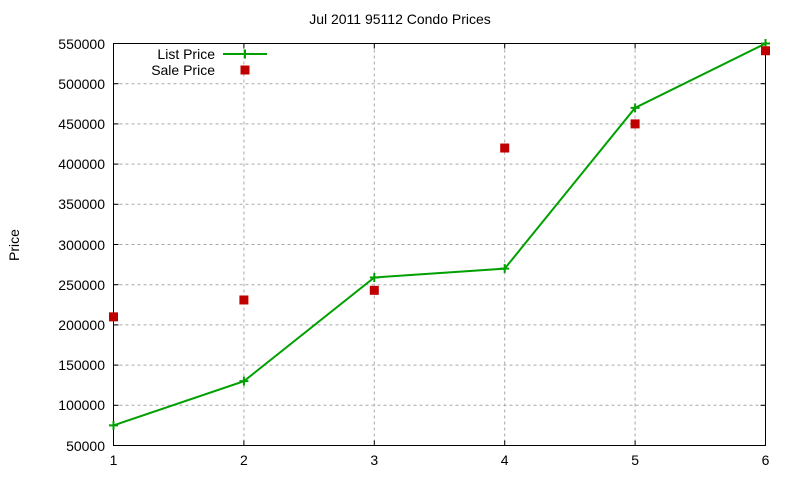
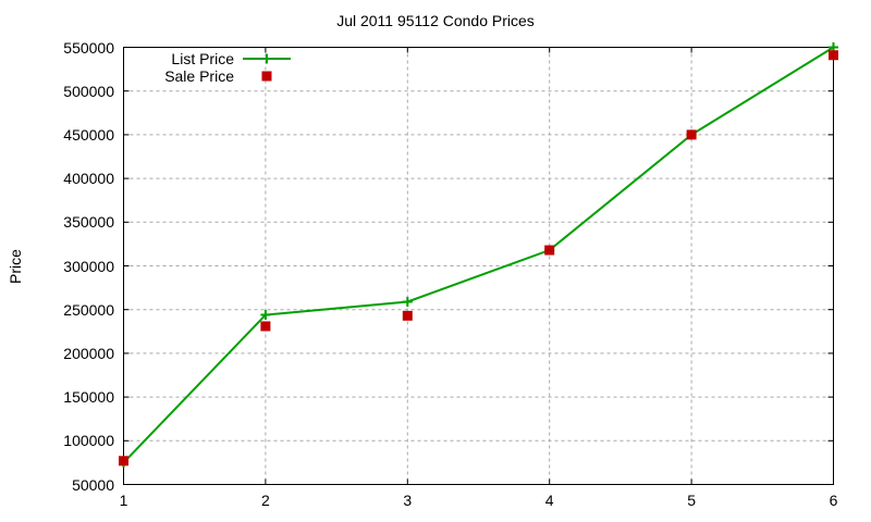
Sale Price/1: 210000 -> 80000
List Price/2: 130000 -> 240000
List Price/4: 270000 -> 320000
Sale Price/4: 420000 -> 320000
List Price/5: 470000 -> 450000
